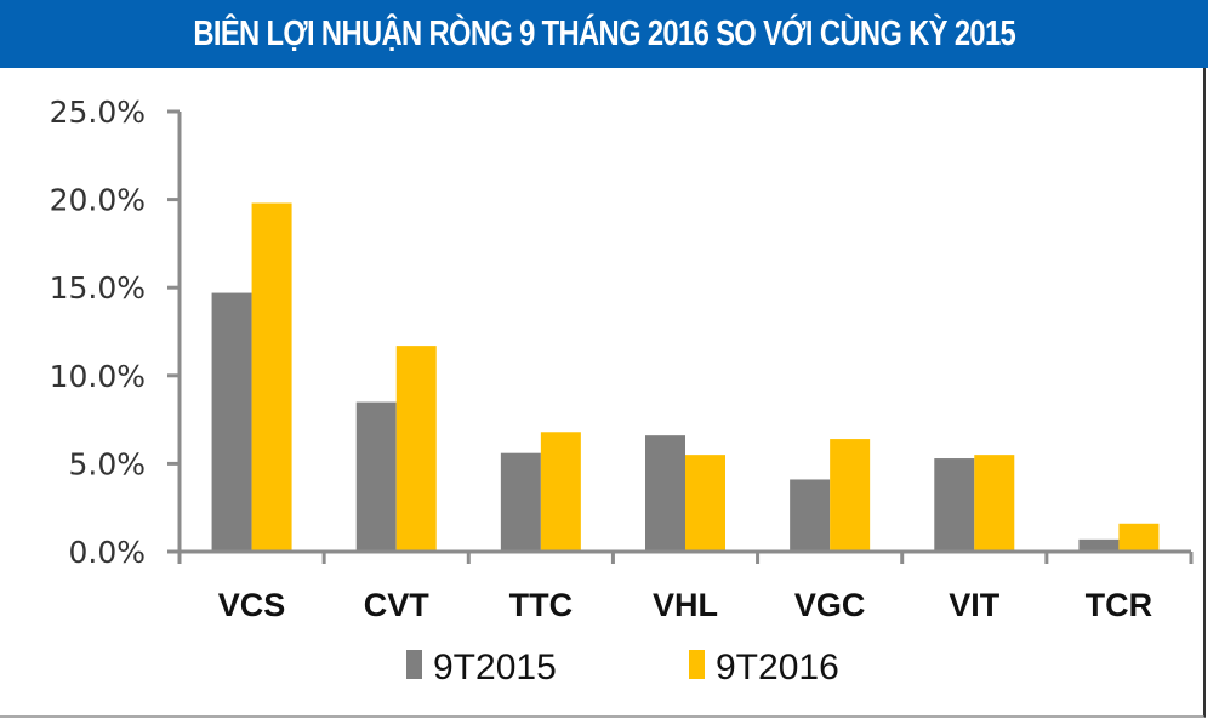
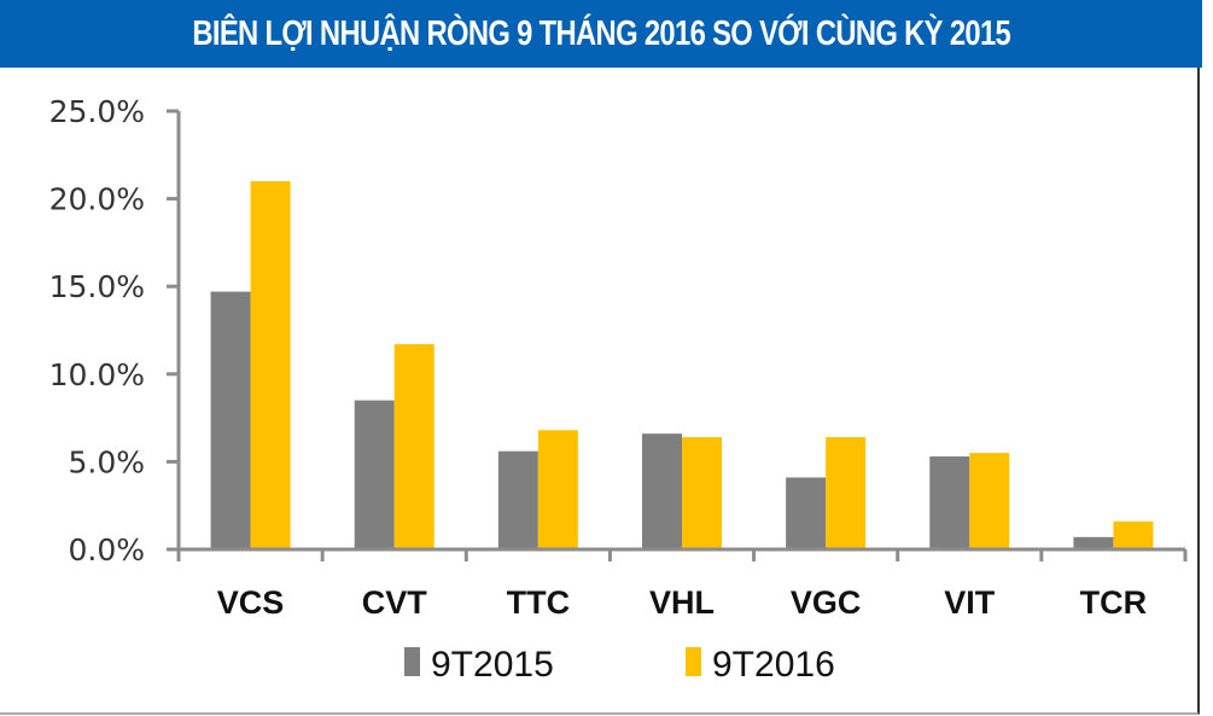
9T2016/VCS: 19.8% -> 21.0%
9T2016/VHL: 5.5% -> 6.4%
